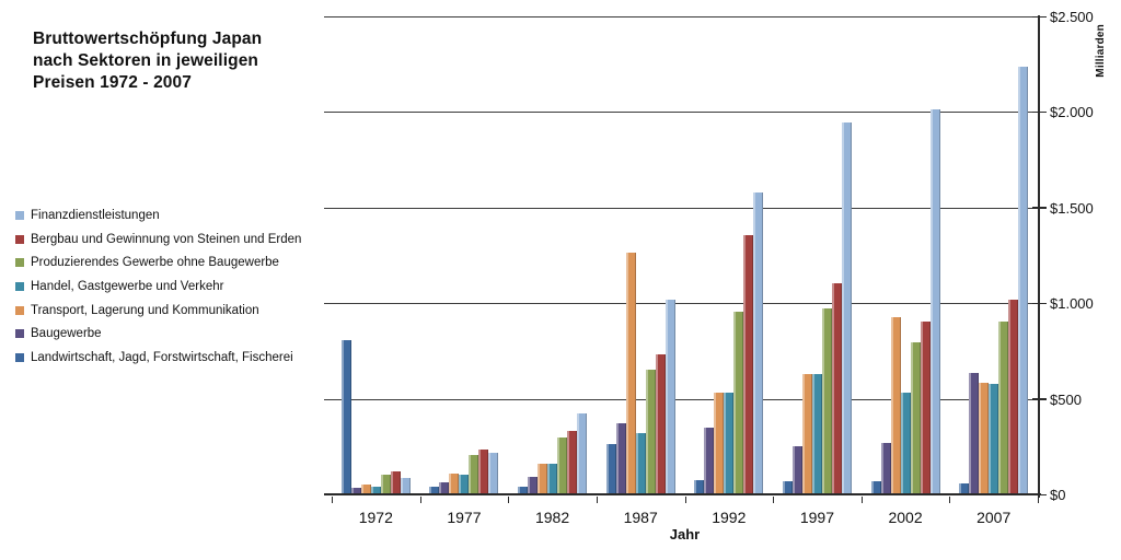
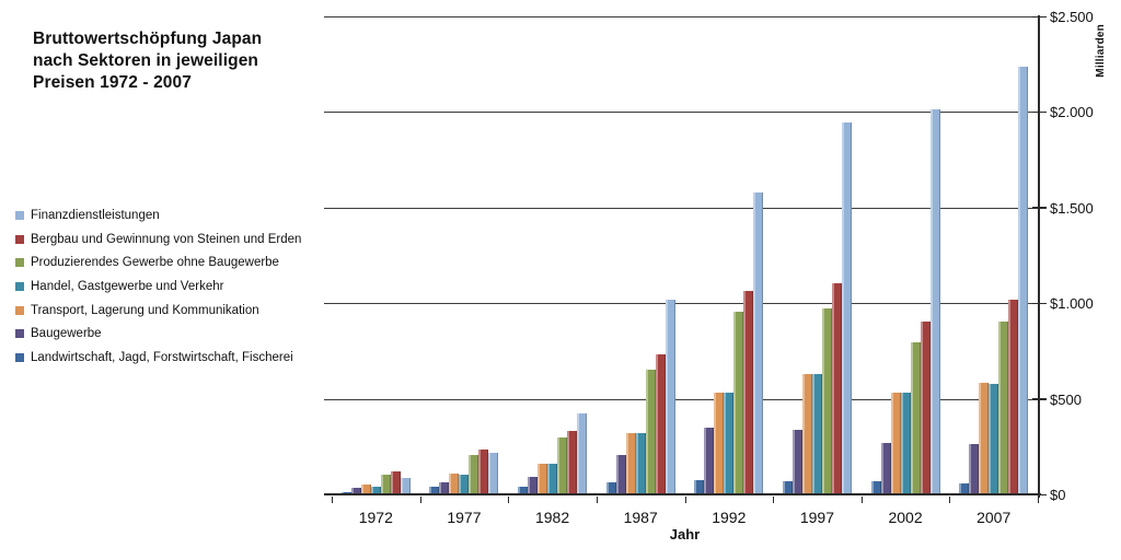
Landwirtschaft, Jagd, Forstwirtschaft, Fischerei/1972: $810 -> $20
Transport, Lagerung und Kommunikation/1987: $1270 -> $330
Baugewerbe/1987: $380 -> $210
Landwirtschaft, Jagd, Forstwirtschaft, Fischerei/1987: $270 -> $70
Bergbau und Gewinnung von Steinen und Erden/1992: $1360 -> $1070
Baugewerbe/1997: $260 -> $350
Transport, Lagerung und Kommunikation/2002: $930 -> $540
Baugewerbe/2007: $640 -> $270
